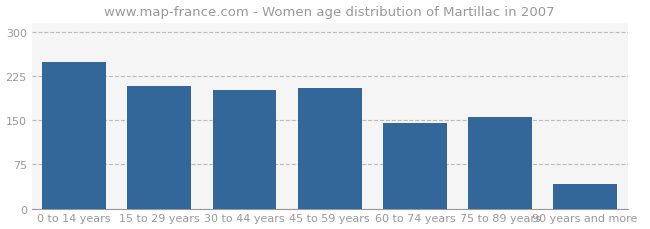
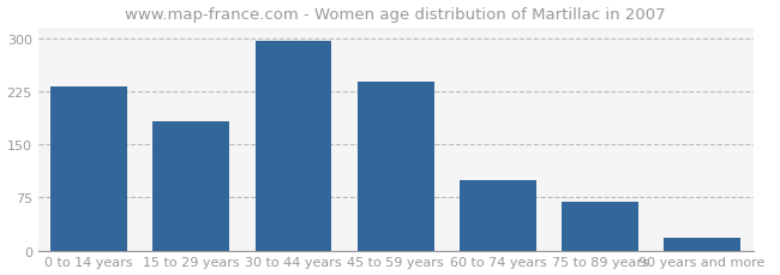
0 to 14 years: 248 -> 232
15 to 29 years: 208 -> 182
30 to 44 years: 202 -> 297
45 to 59 years: 204 -> 238
60 to 74 years: 146 -> 100
75 to 89 years: 156 -> 68
90 years and more: 42 -> 18
